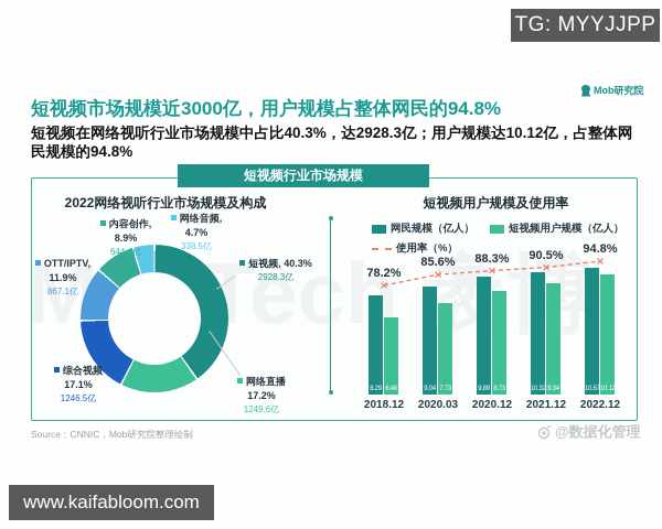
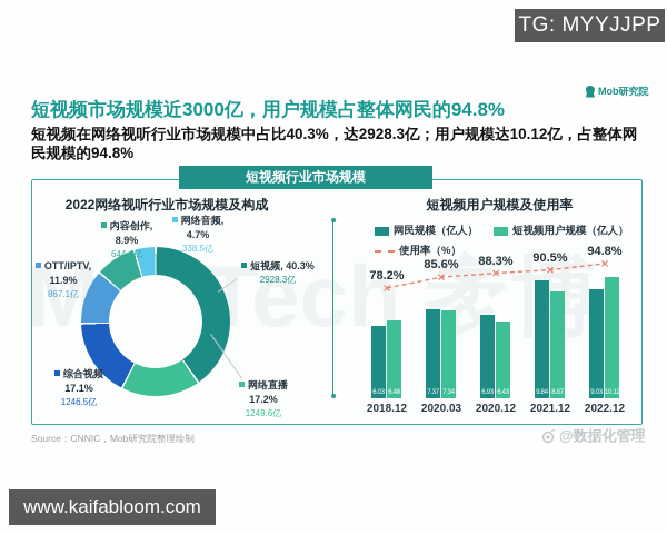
短视频用户规模及使用率/网民规模（亿人）/2018.12: 8.29 -> 6.03
短视频用户规模及使用率/网民规模（亿人）/2020.03: 9.04 -> 7.37
短视频用户规模及使用率/短视频用户规模（亿人）/2020.03: 7.73 -> 7.34
短视频用户规模及使用率/网民规模（亿人）/2020.12: 9.89 -> 6.93
短视频用户规模及使用率/短视频用户规模（亿人）/2020.12: 8.73 -> 6.43
短视频用户规模及使用率/网民规模（亿人）/2021.12: 10.32 -> 9.84
短视频用户规模及使用率/短视频用户规模（亿人）/2021.12: 9.34 -> 8.87
短视频用户规模及使用率/网民规模（亿人）/2022.12: 10.67 -> 9.03
